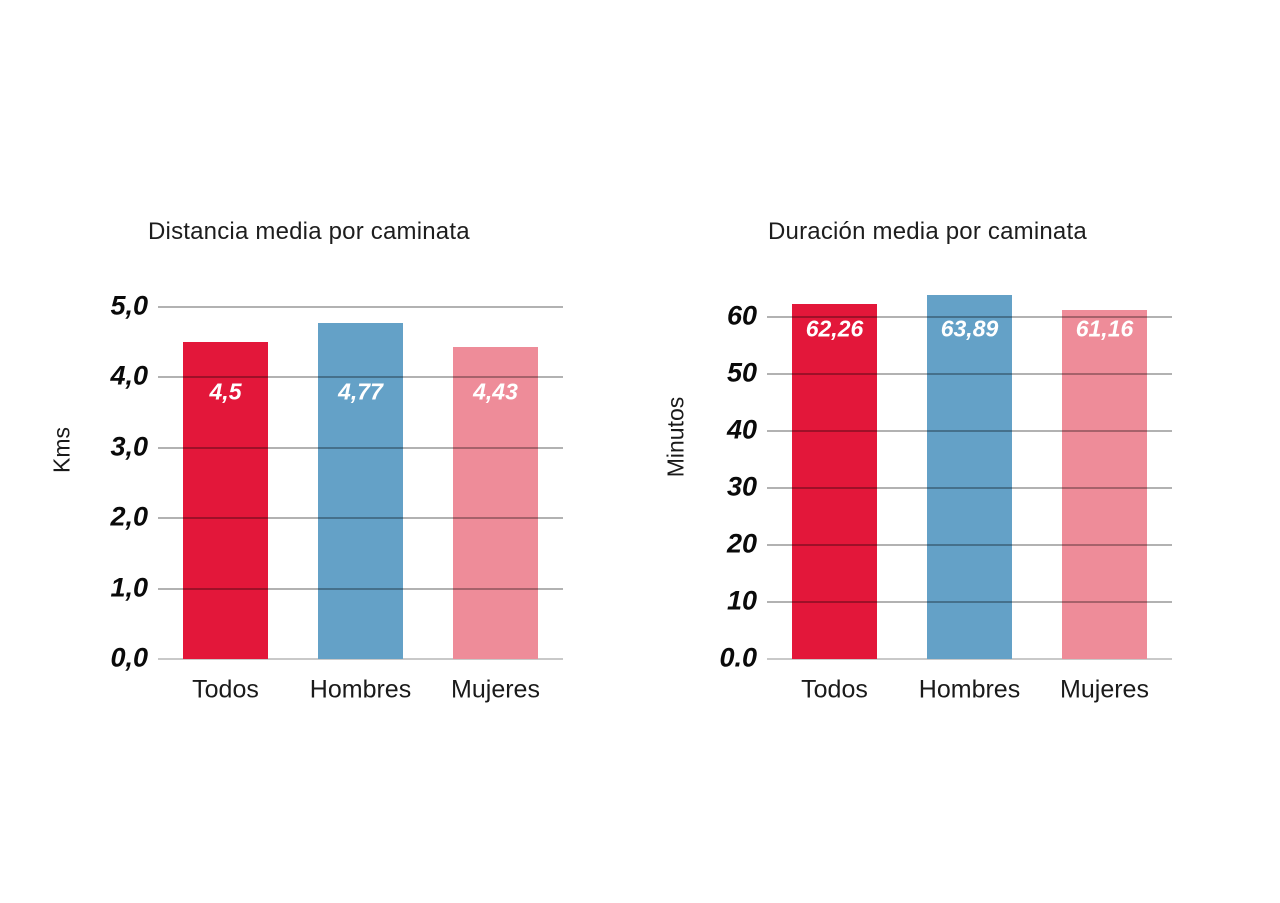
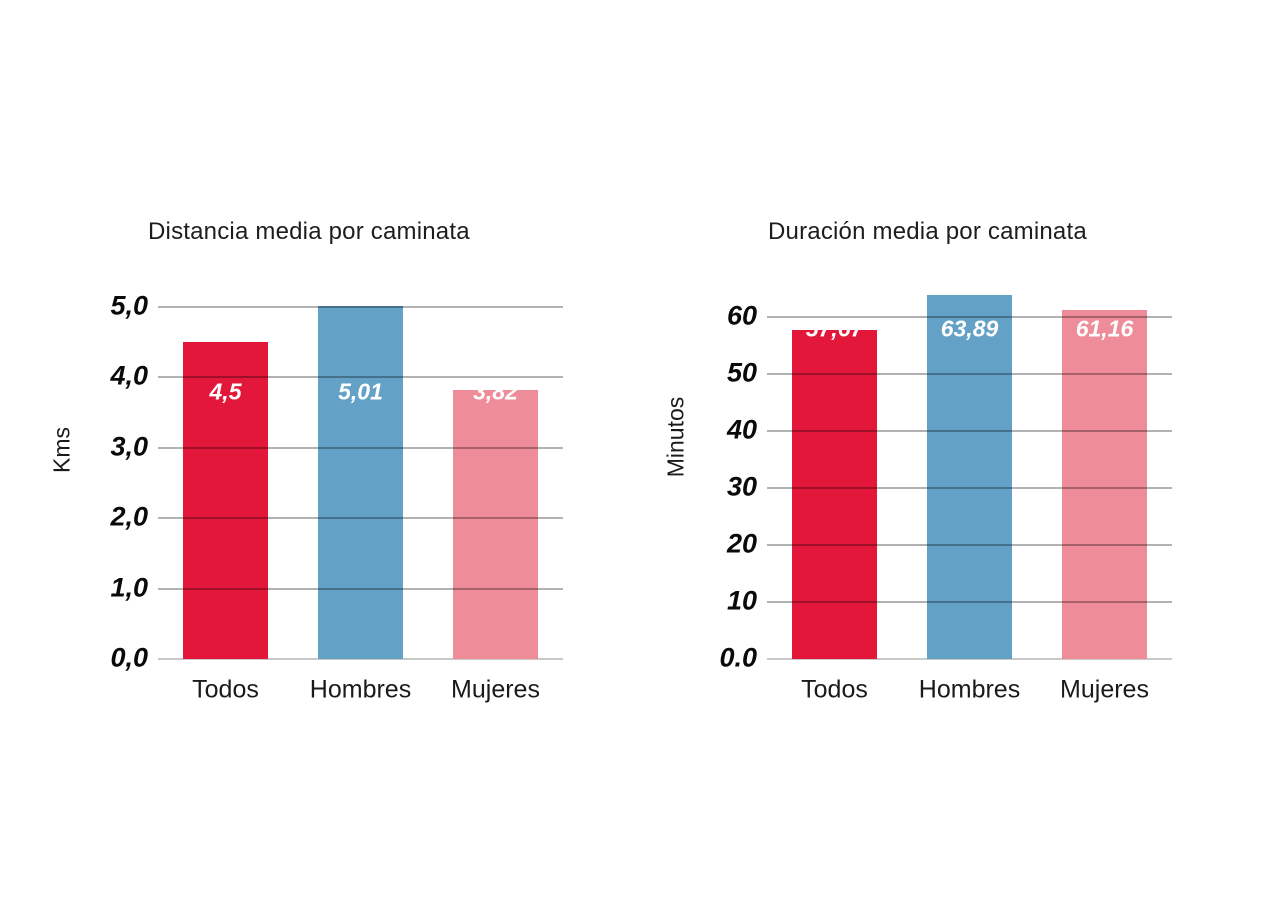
Distancia media por caminata/Hombres: 4,77 -> 5,01
Distancia media por caminata/Mujeres: 4,43 -> 3,82
Duración media por caminata/Todos: 62,26 -> 57,67
